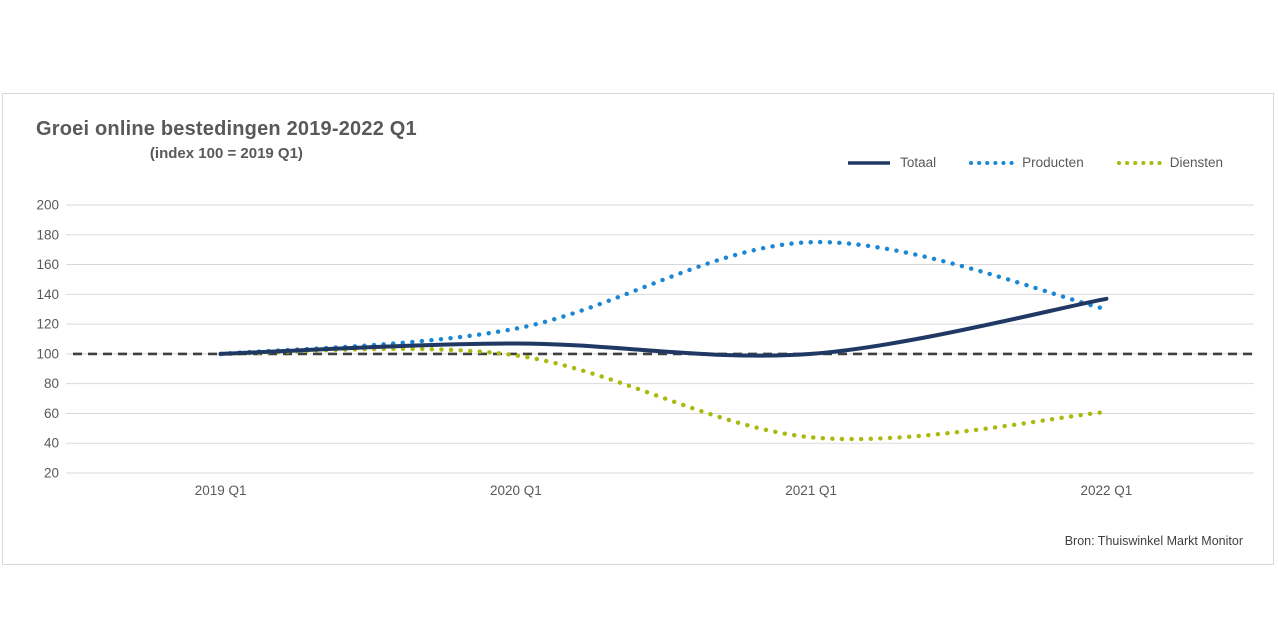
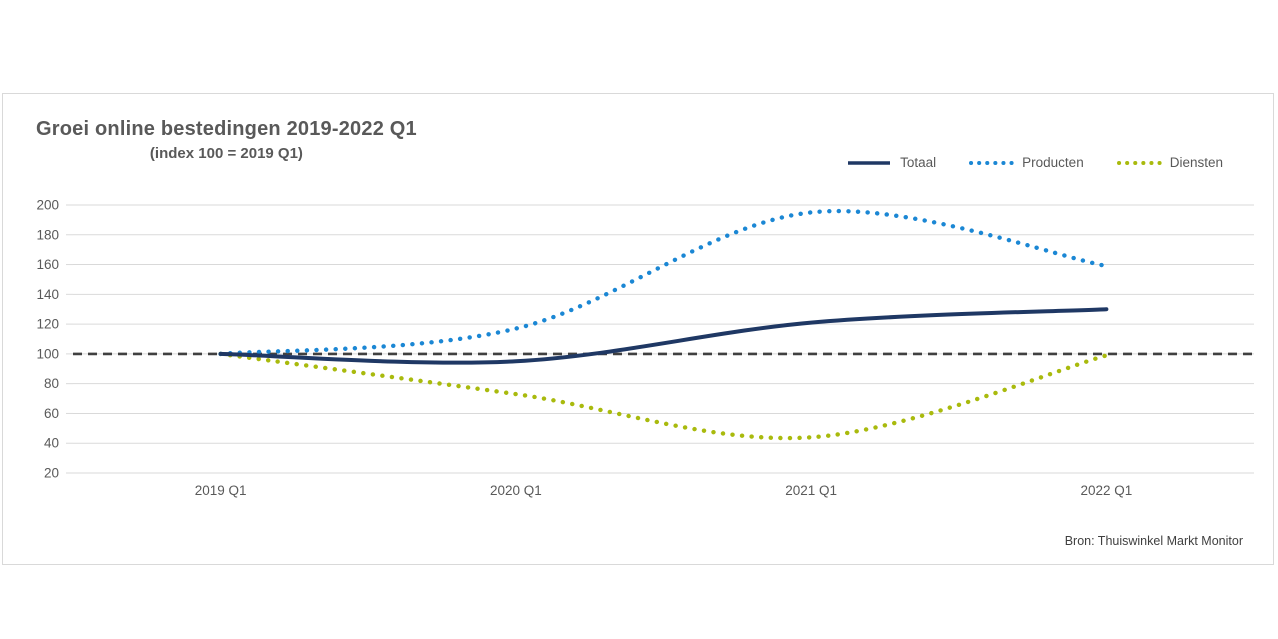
Totaal/2020 Q1: 107 -> 95
Diensten/2020 Q1: 99 -> 73
Totaal/2021 Q1: 100 -> 121
Producten/2021 Q1: 175 -> 195
Totaal/2022 Q1: 137 -> 130
Producten/2022 Q1: 130 -> 159
Diensten/2022 Q1: 61 -> 99
